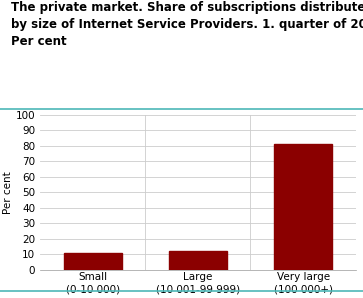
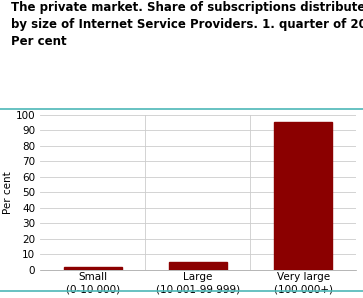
Small (0-10 000): 11 -> 2
Large (10 001-99 999): 12 -> 5
Very large (100 000+): 81 -> 95
